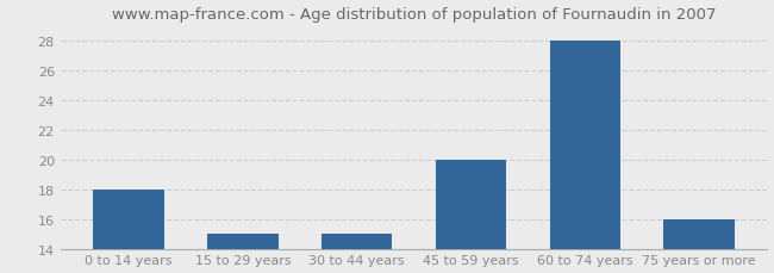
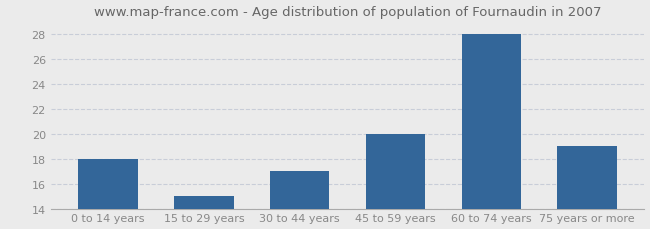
30 to 44 years: 15 -> 17
75 years or more: 16 -> 19
